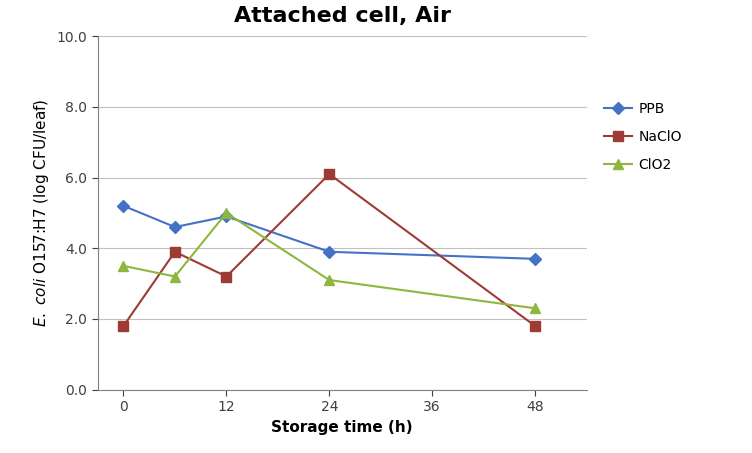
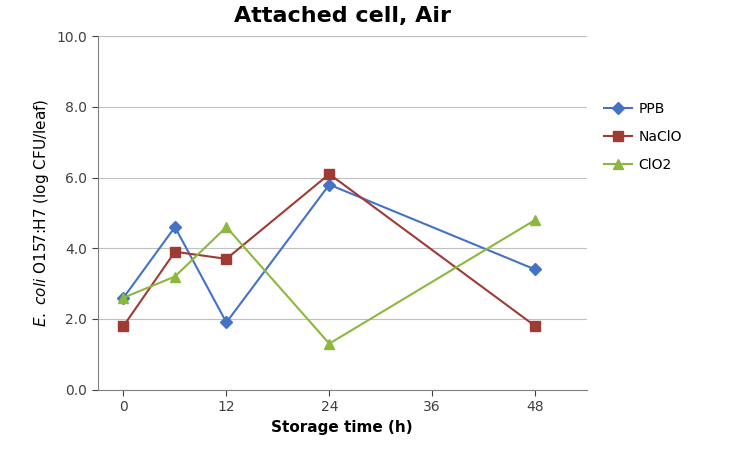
PPB/0: 5.2 -> 2.6
ClO2/0: 3.5 -> 2.6
PPB/12: 4.9 -> 1.9
NaClO/12: 3.2 -> 3.7
ClO2/12: 5.0 -> 4.6
PPB/24: 3.9 -> 5.8
ClO2/24: 3.1 -> 1.3
PPB/48: 3.7 -> 3.4
ClO2/48: 2.3 -> 4.8
